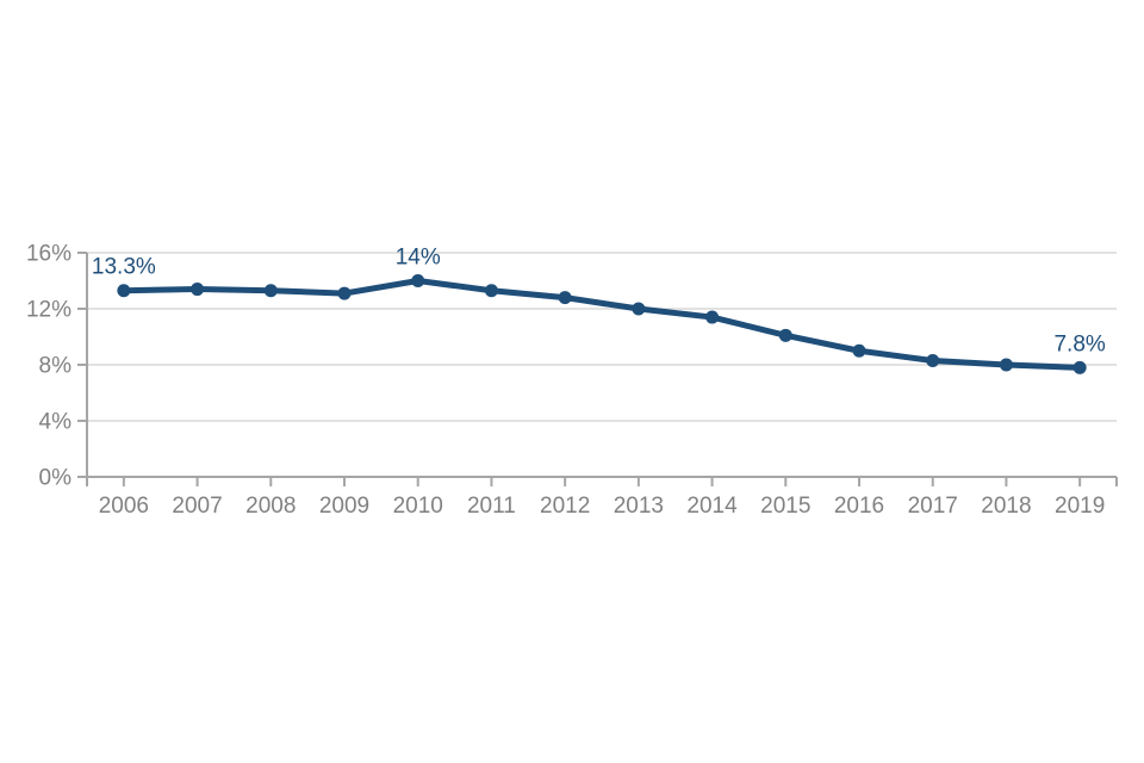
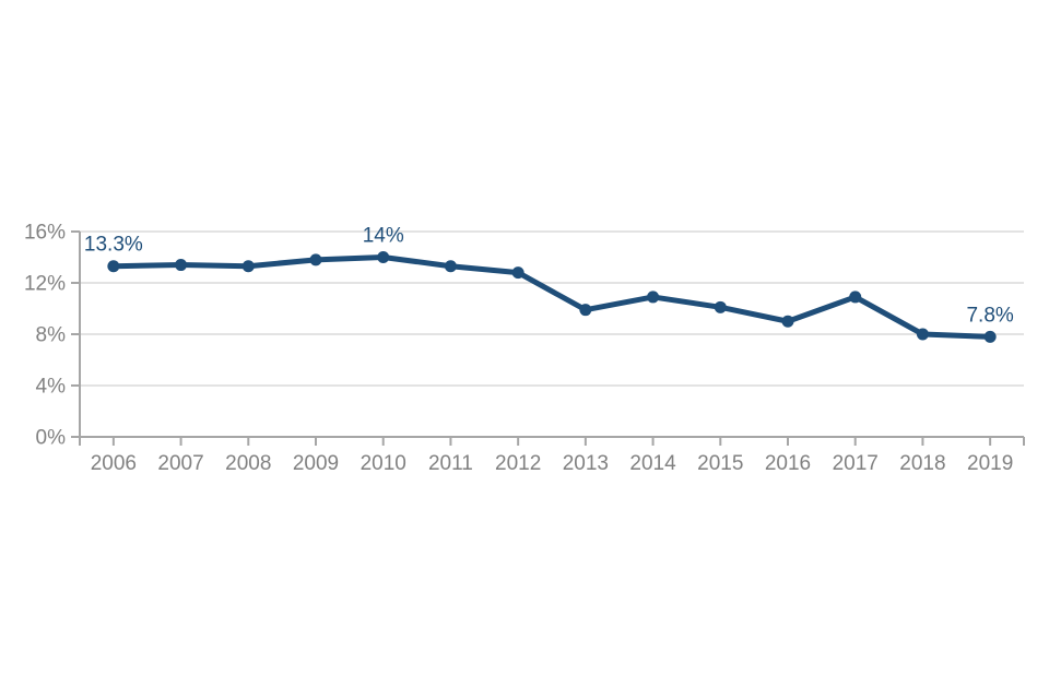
2009: 13.1% -> 13.8%
2013: 12.0% -> 9.9%
2014: 11.4% -> 10.9%
2017: 8.3% -> 10.9%
